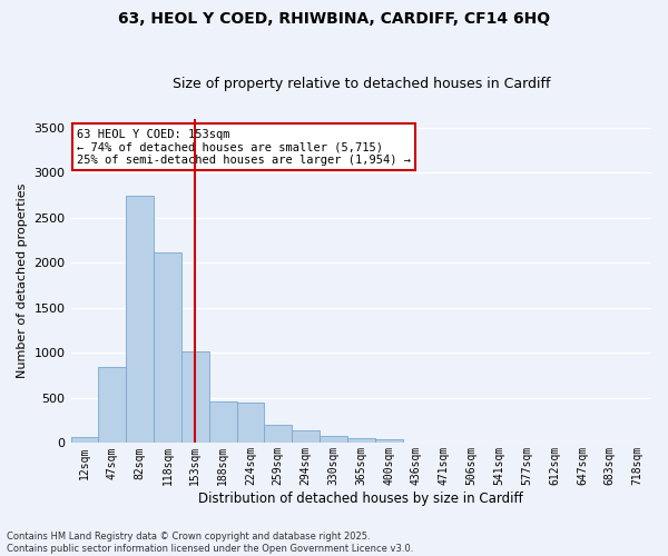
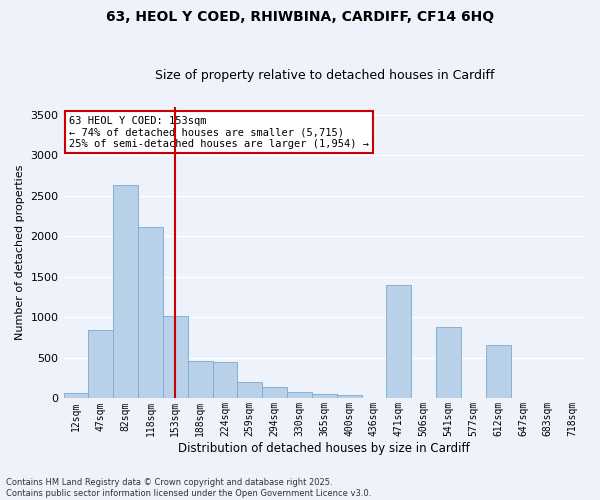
82sqm: 2750 -> 2640
471sqm: 0 -> 1400
541sqm: 0 -> 880
612sqm: 0 -> 660
